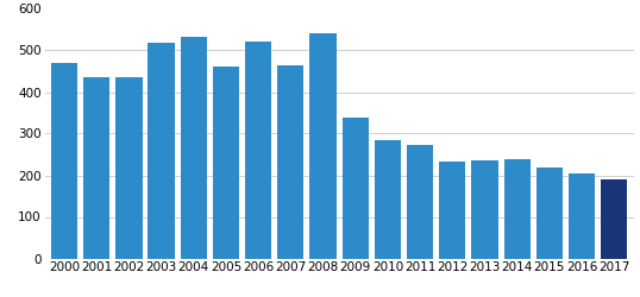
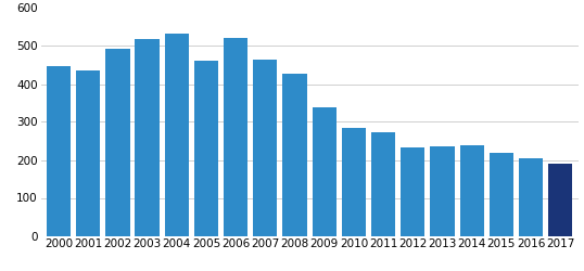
2000: 470 -> 448
2002: 435 -> 493
2008: 540 -> 428
